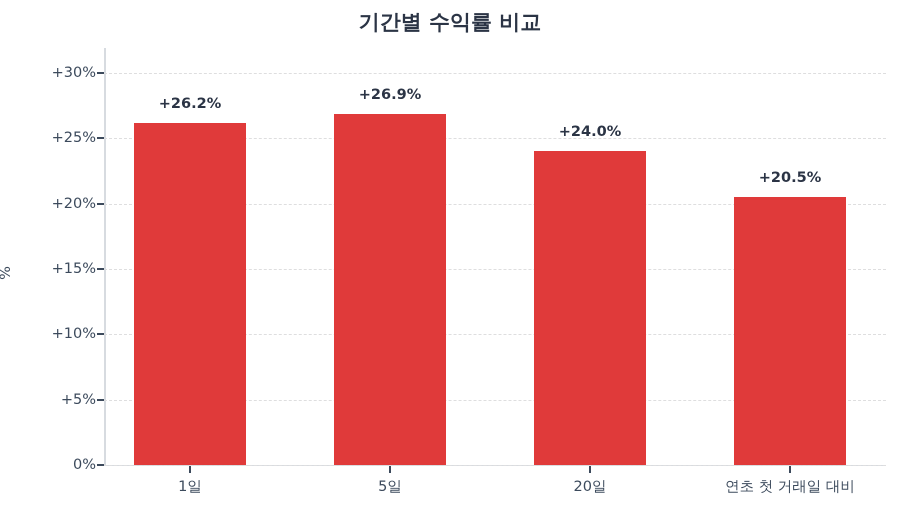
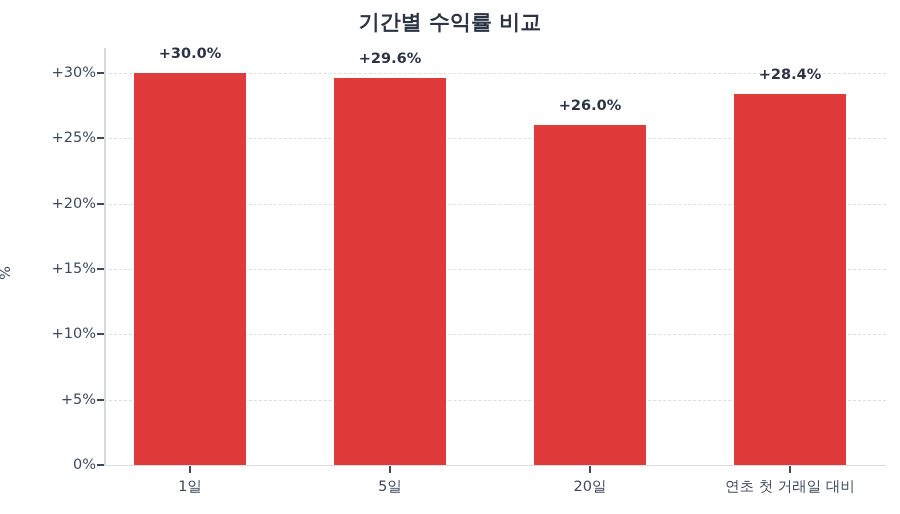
1일: +26.2% -> +30.0%
5일: +26.9% -> +29.6%
20일: +24.0% -> +26.0%
연초 첫 거래일 대비: +20.5% -> +28.4%
